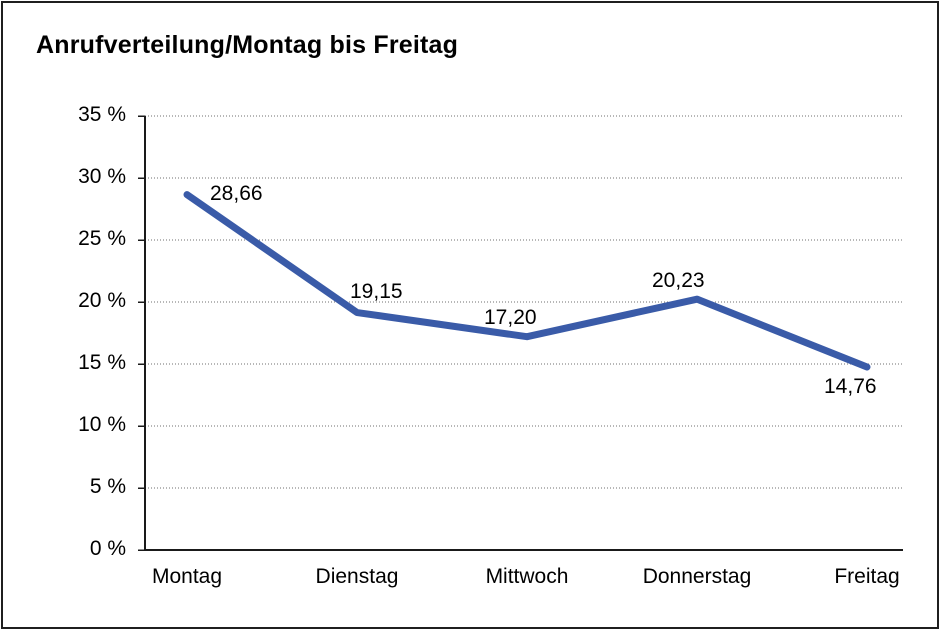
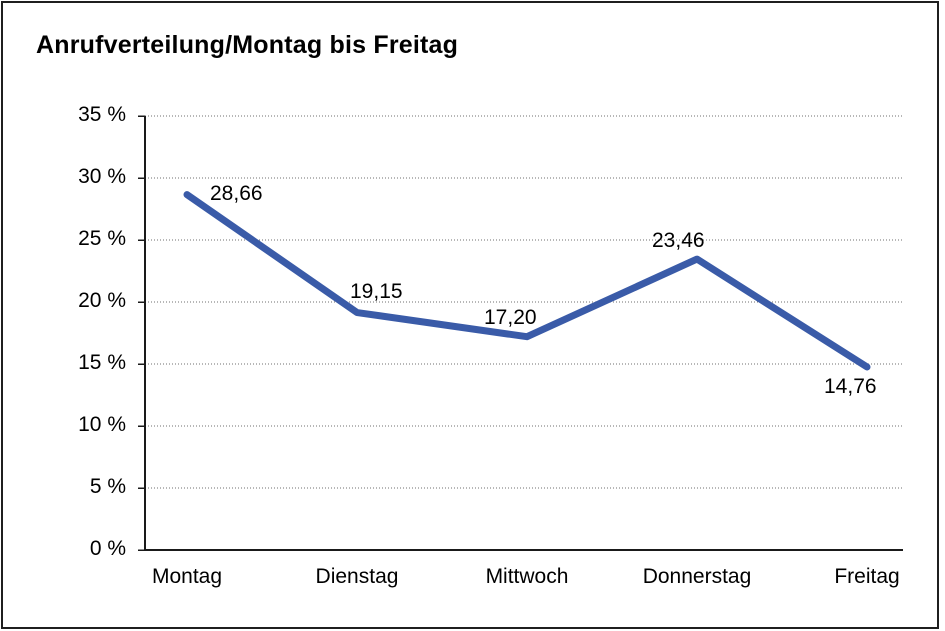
Donnerstag: 20,23 -> 23,46
